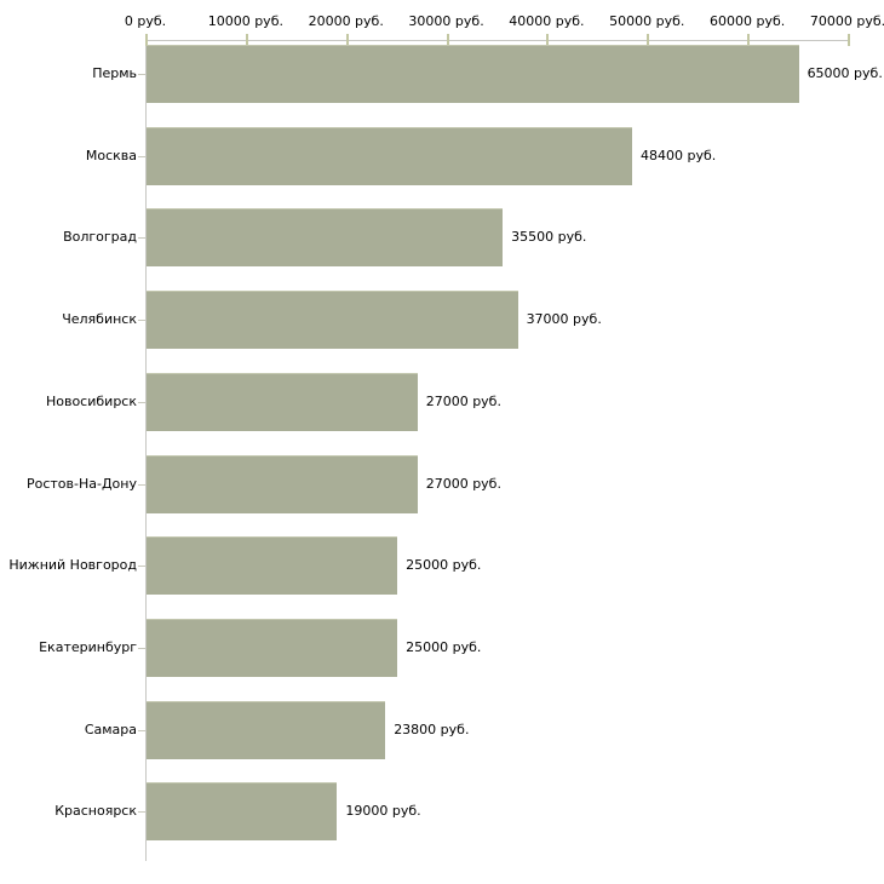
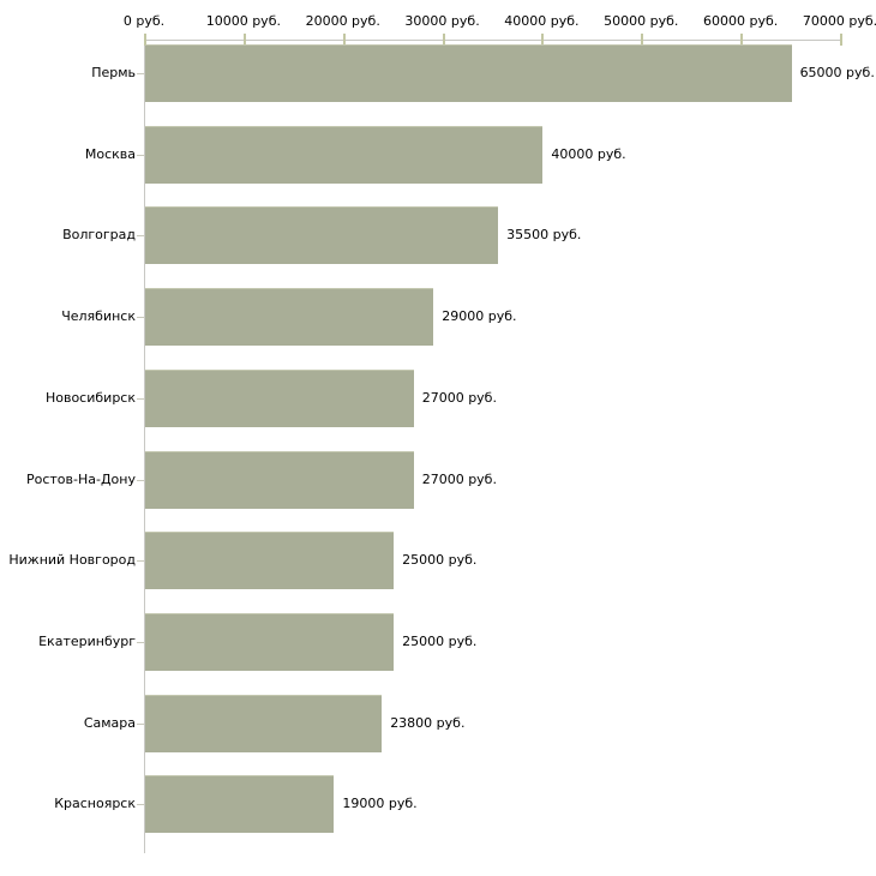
Москва: 48400 -> 40000
Челябинск: 37000 -> 29000
